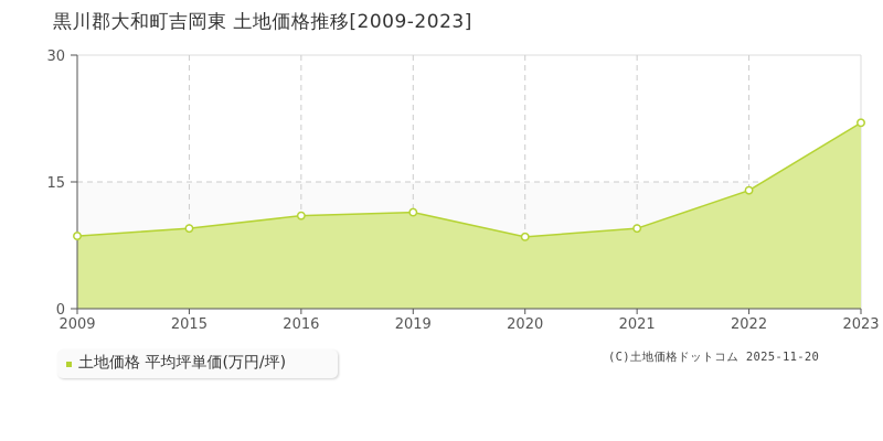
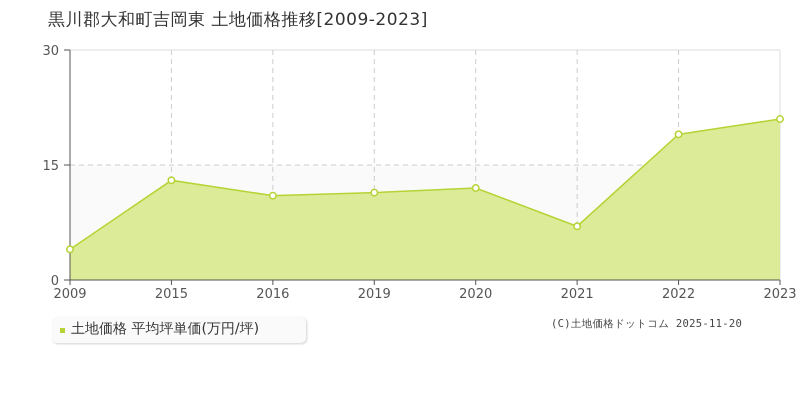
2009: 9 -> 4
2015: 10 -> 13
2020: 8 -> 12
2021: 10 -> 7
2022: 14 -> 19
2023: 22 -> 21
